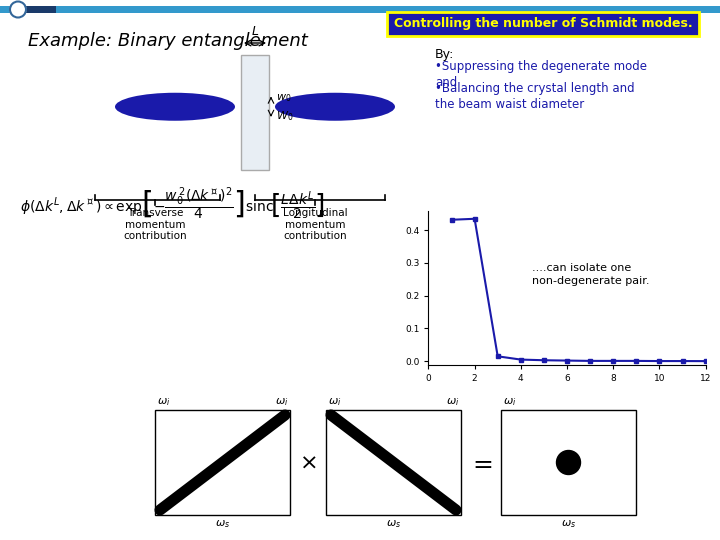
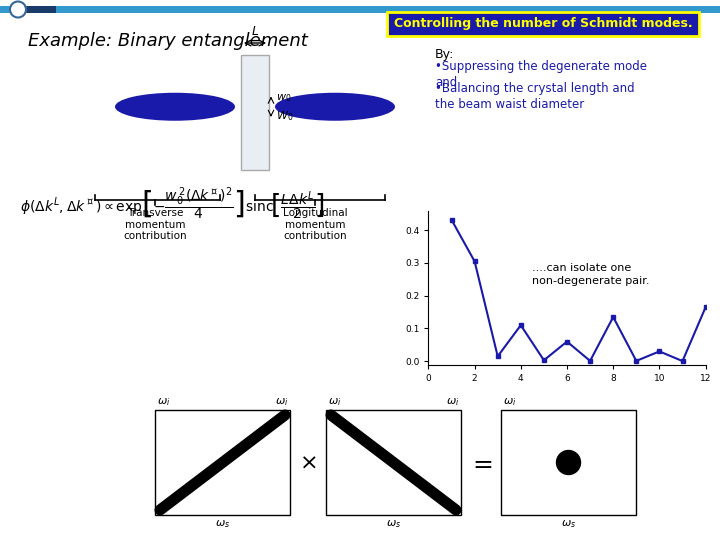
2: 0.435 -> 0.305
4: 0.005 -> 0.110
6: 0.002 -> 0.060
8: 0.001 -> 0.135
10: 0.001 -> 0.030
12: 0.000 -> 0.165
